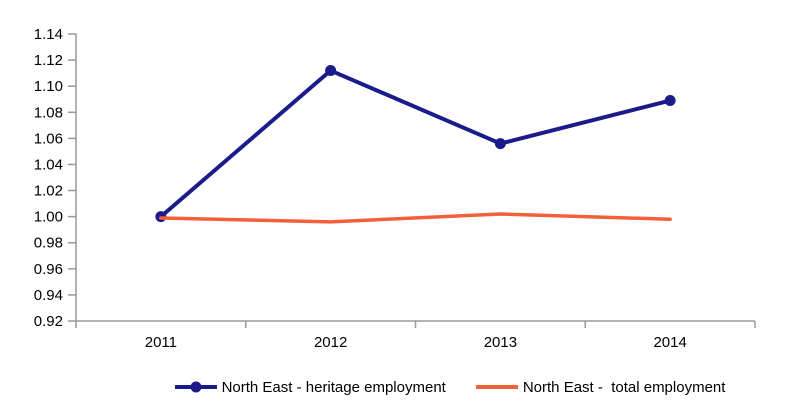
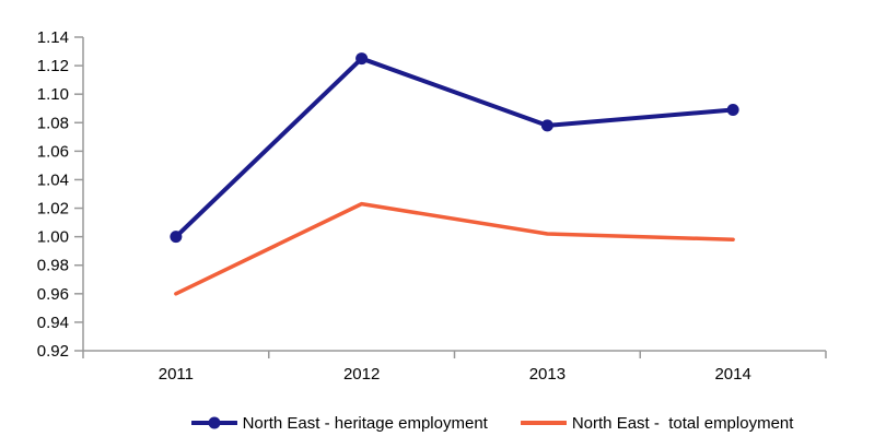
North East - total employment/2011: 0.999 -> 0.960
North East - heritage employment/2012: 1.112 -> 1.125
North East - total employment/2012: 0.996 -> 1.023
North East - heritage employment/2013: 1.056 -> 1.078
